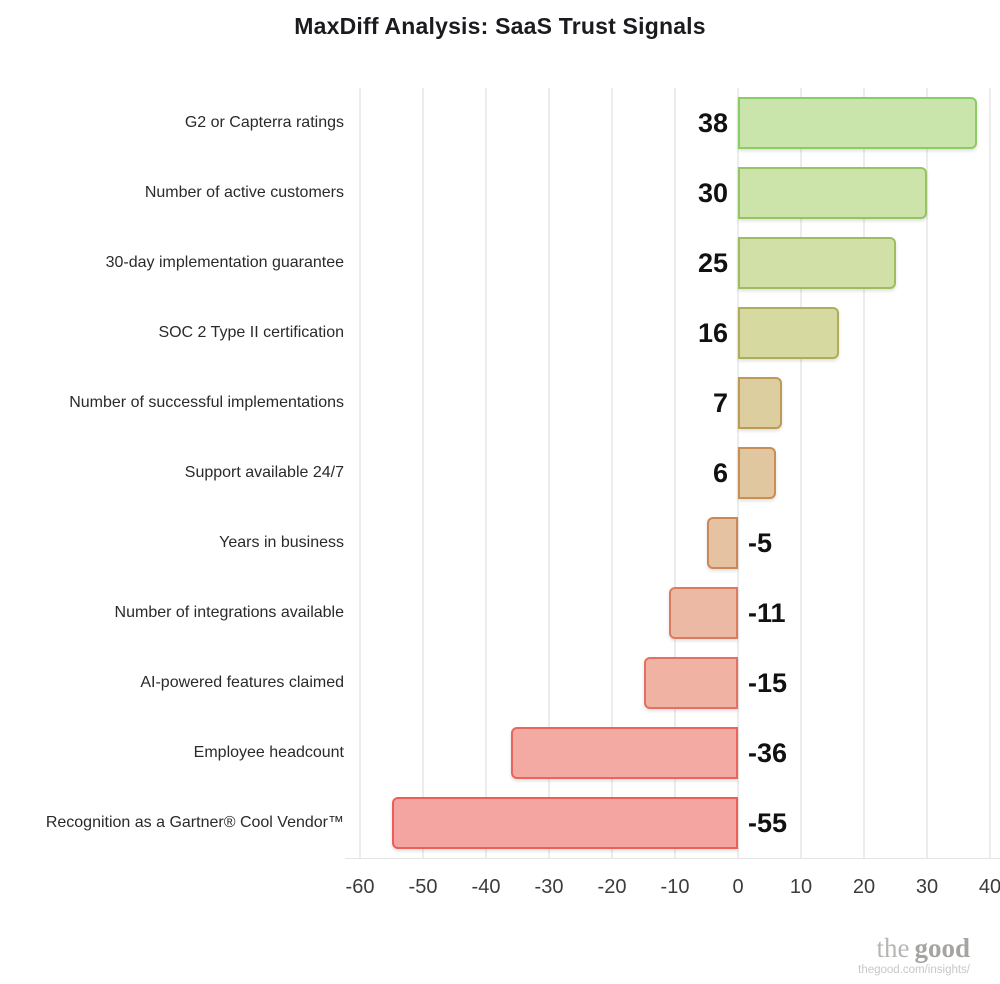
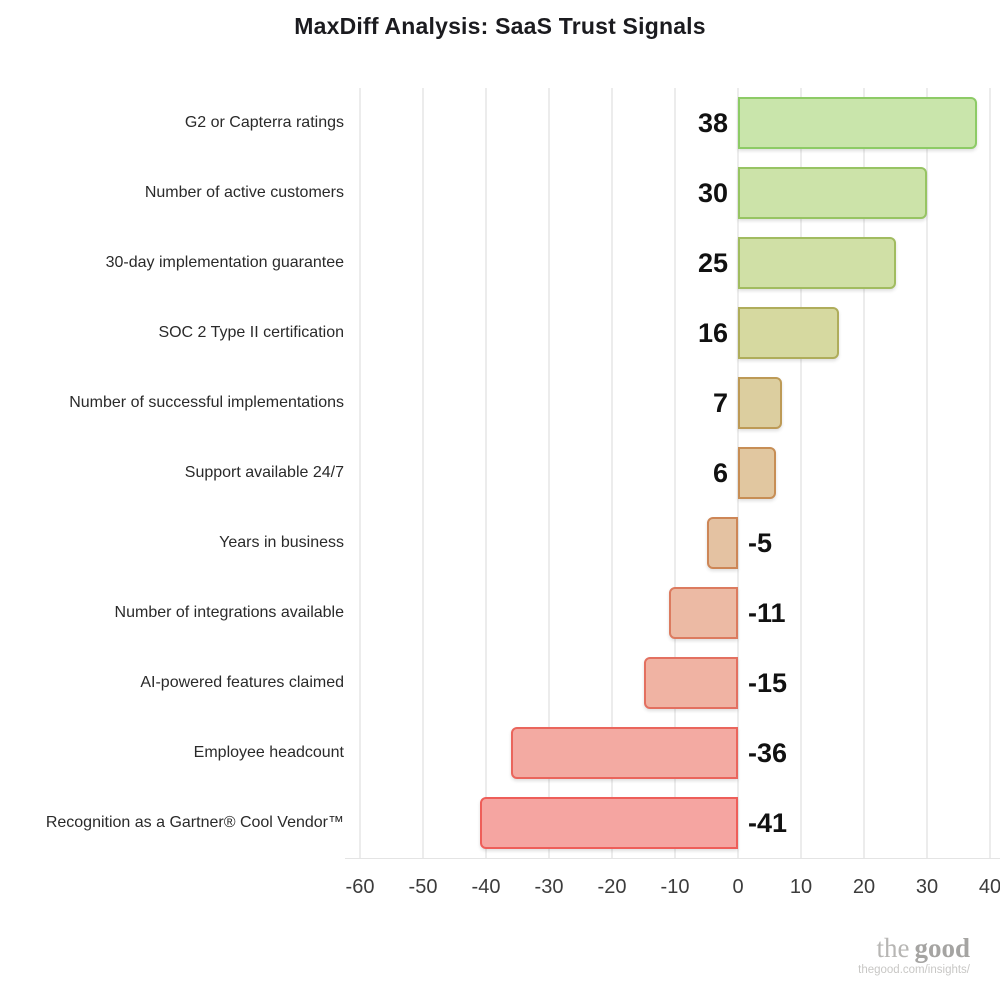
Recognition as a Gartner® Cool Vendor™: -55 -> -41
